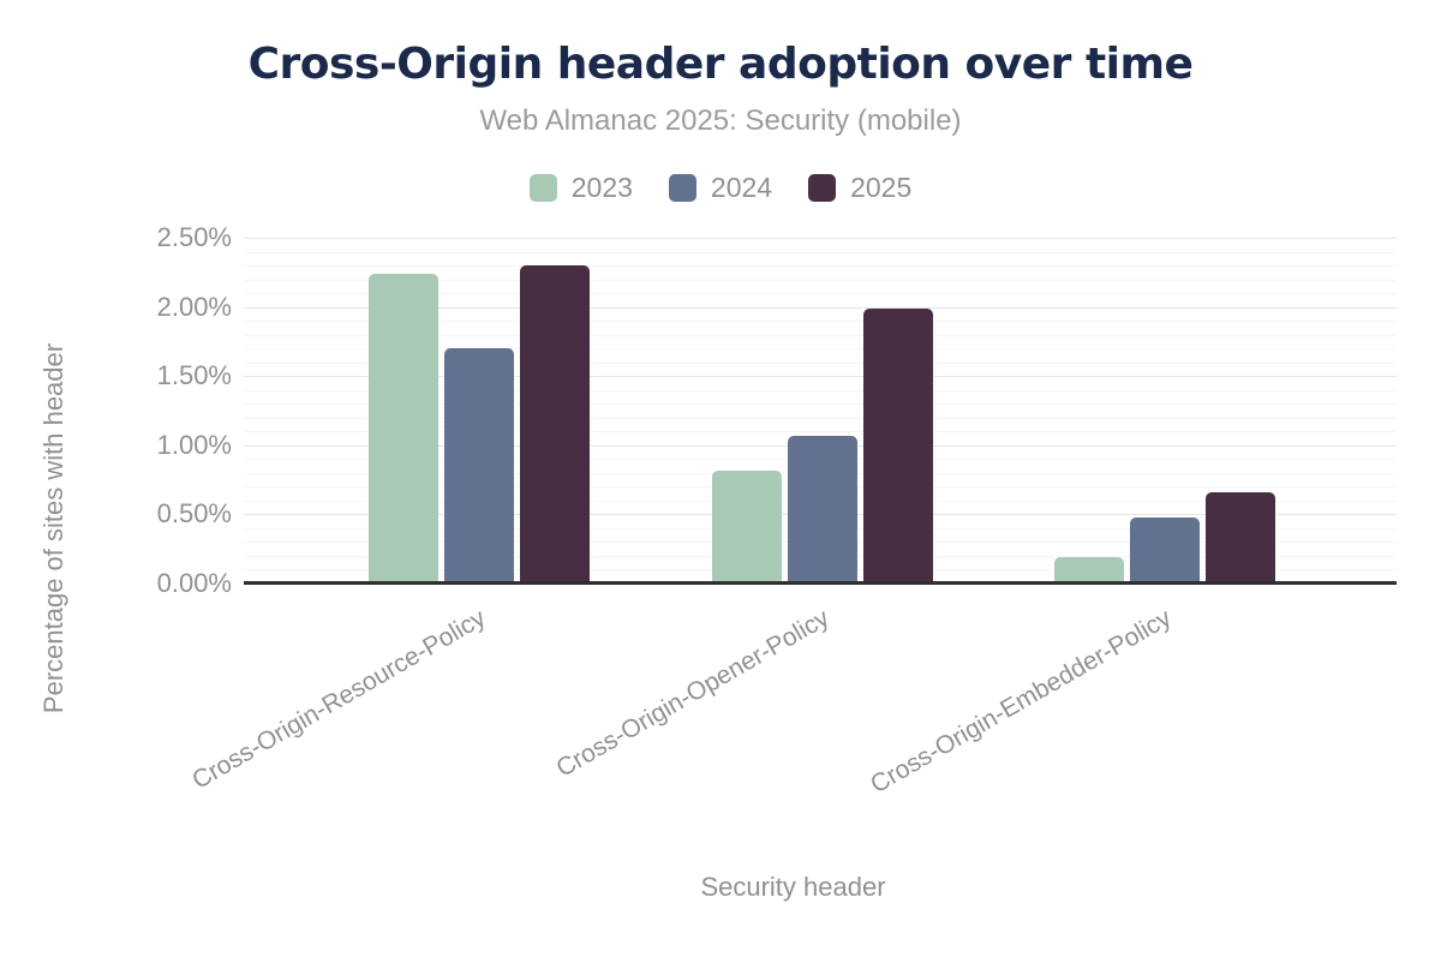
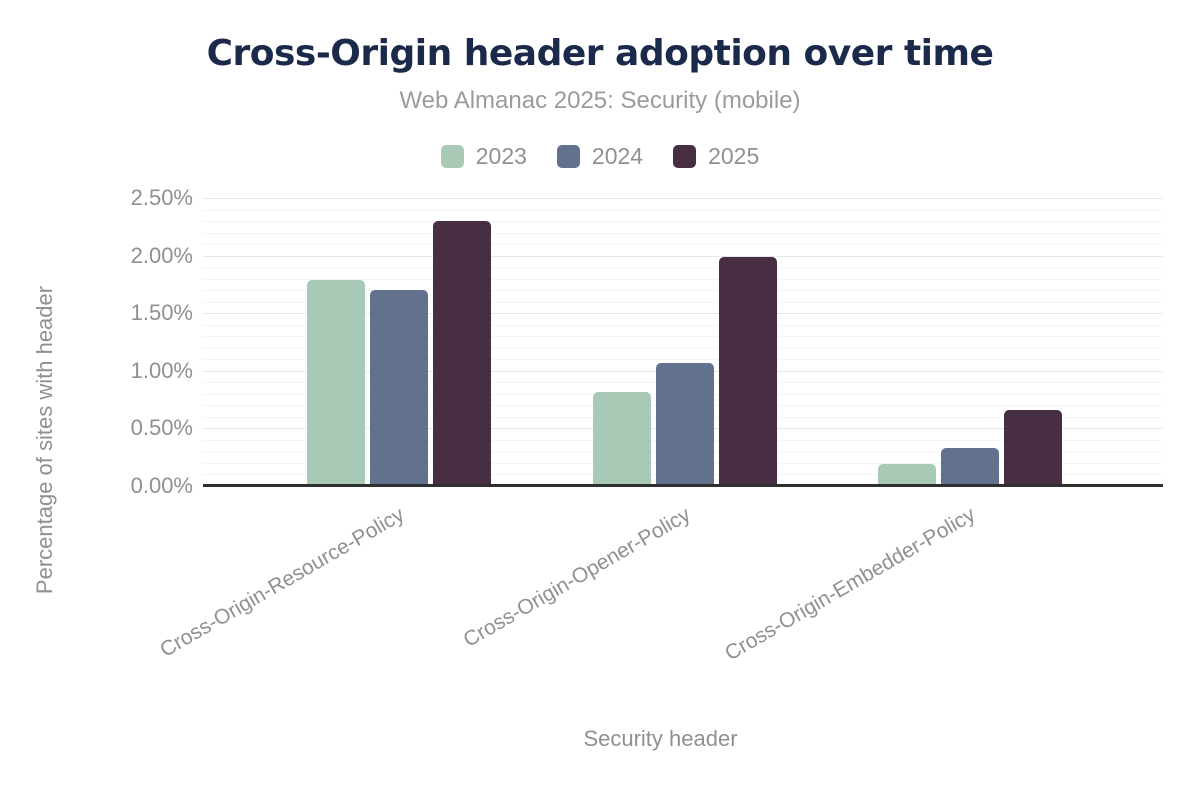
2023/Cross-Origin-Resource-Policy: 2.24% -> 1.79%
2024/Cross-Origin-Embedder-Policy: 0.48% -> 0.33%
